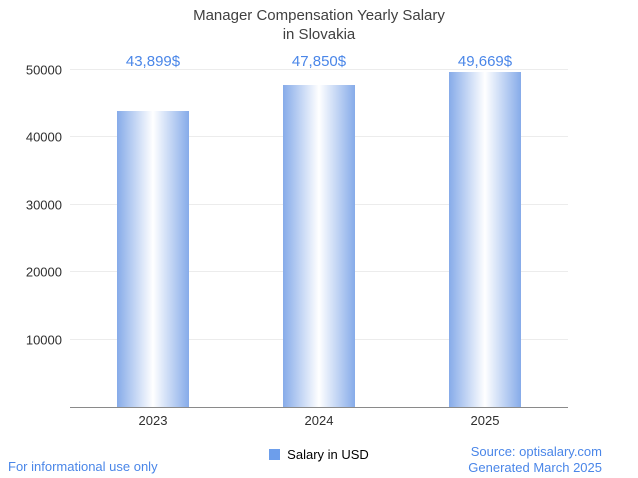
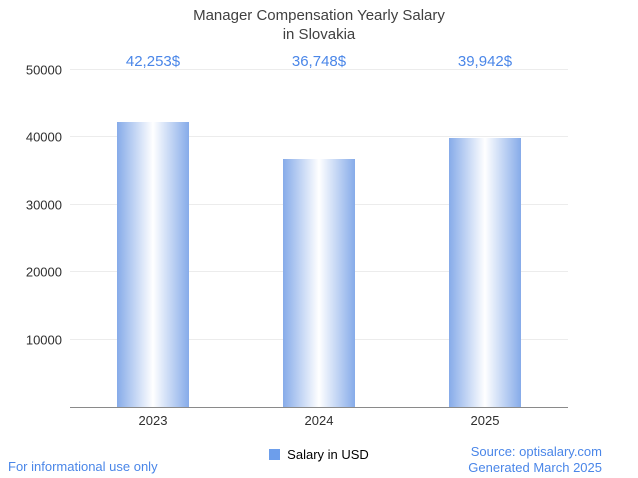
2023: 43,899 -> 42,253
2024: 47,850 -> 36,748
2025: 49,669 -> 39,942
